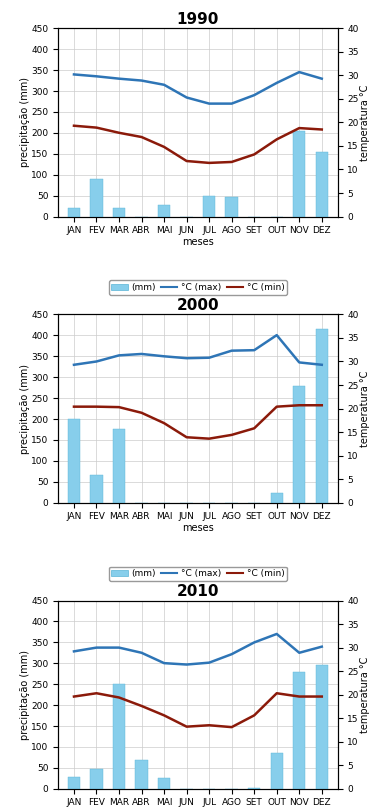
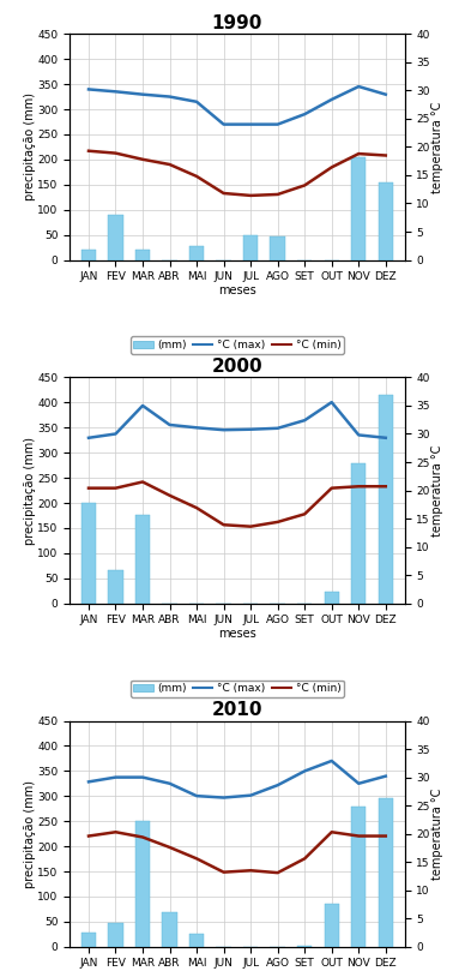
1990/°C (max)/JUN: 25.3 -> 24.0
2000/°C (max)/MAR: 31.3 -> 35.0
2000/°C (min)/MAR: 20.3 -> 21.5
2000/°C (max)/AGO: 32.3 -> 31.0
